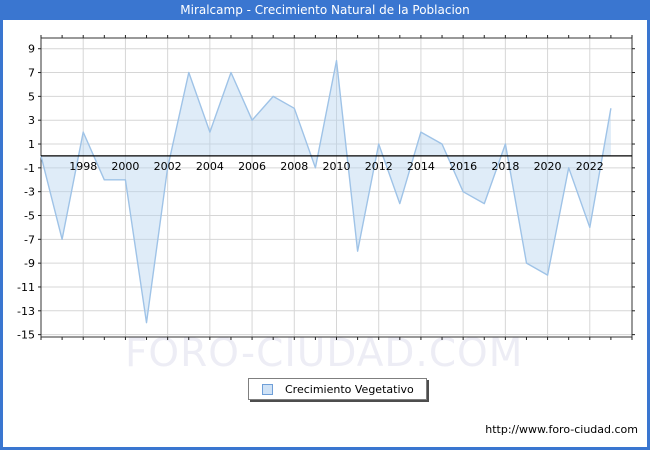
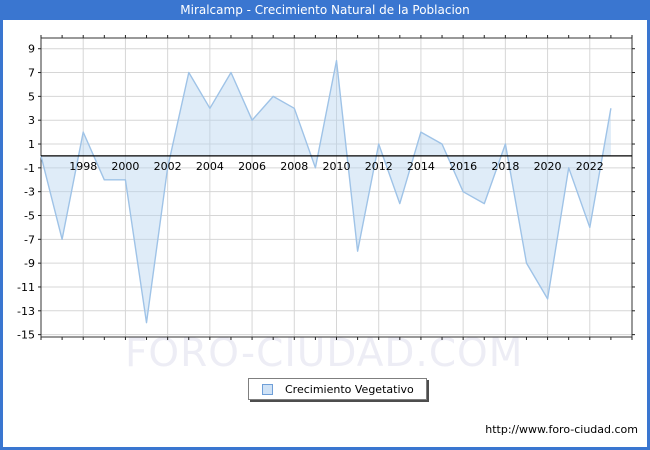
2004: 2 -> 4
2020: -10 -> -12
